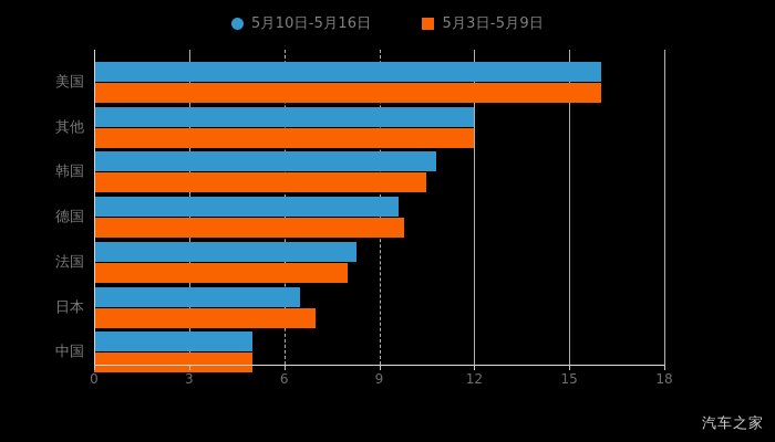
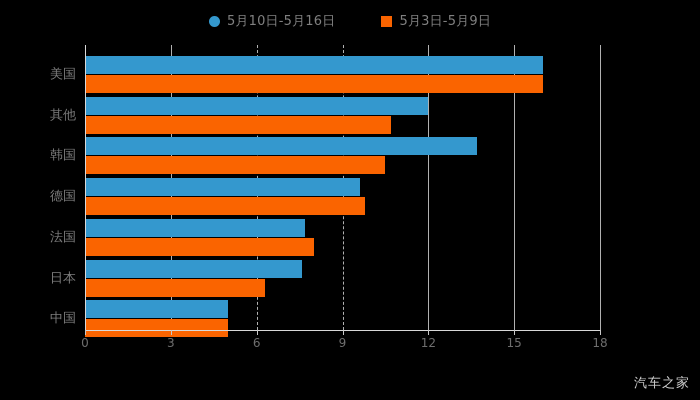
5月3日-5月9日/其他: 12.0 -> 10.7
5月10日-5月16日/韩国: 10.8 -> 13.7
5月10日-5月16日/法国: 8.3 -> 7.7
5月10日-5月16日/日本: 6.5 -> 7.6
5月3日-5月9日/日本: 7.0 -> 6.3
